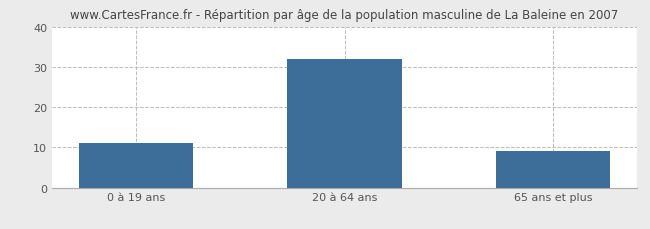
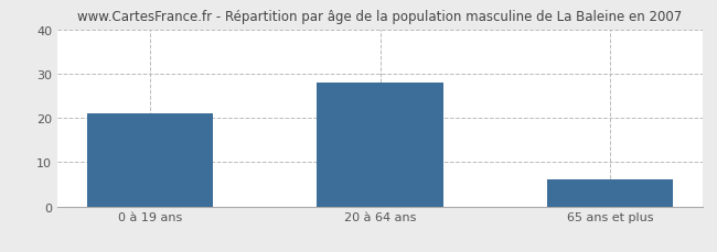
0 à 19 ans: 11 -> 21
20 à 64 ans: 32 -> 28
65 ans et plus: 9 -> 6
